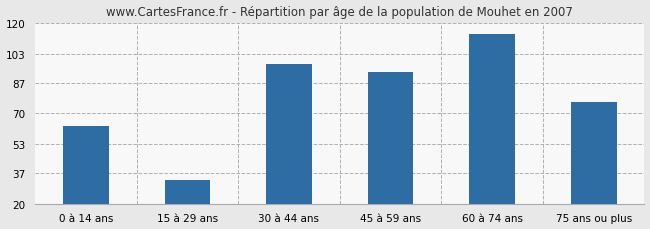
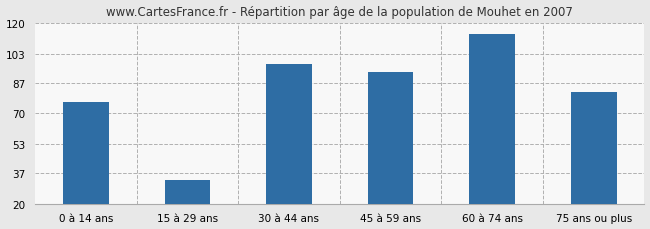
0 à 14 ans: 63 -> 76
75 ans ou plus: 76 -> 82
